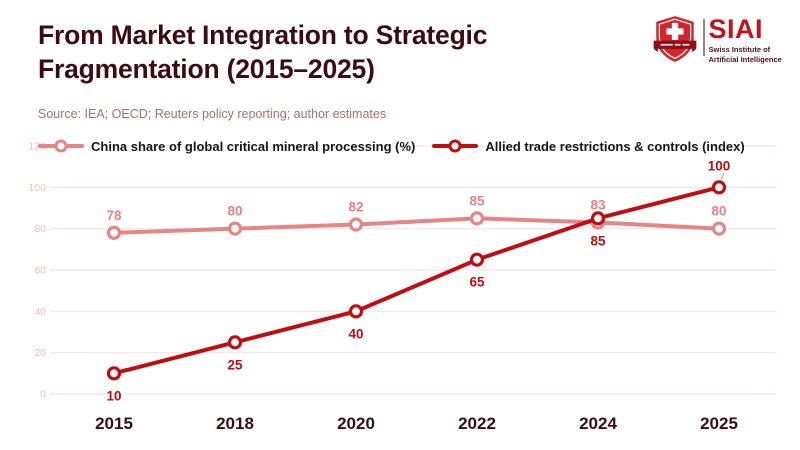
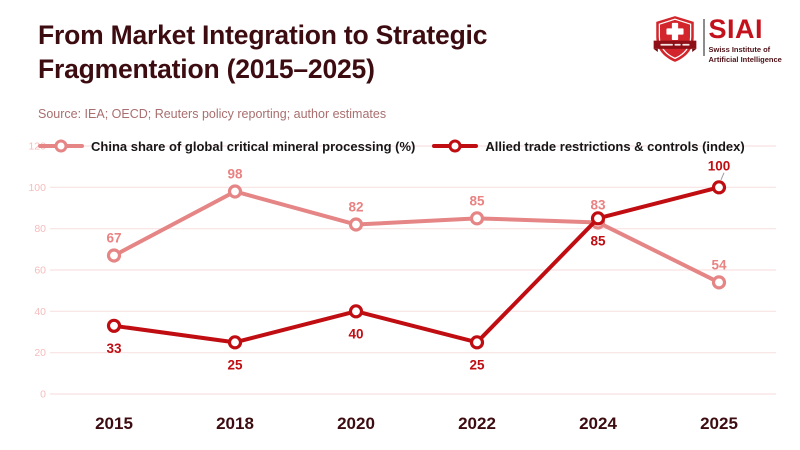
China share of global critical mineral processing (%)/2015: 78 -> 67
Allied trade restrictions & controls (index)/2015: 10 -> 33
China share of global critical mineral processing (%)/2018: 80 -> 98
Allied trade restrictions & controls (index)/2022: 65 -> 25
China share of global critical mineral processing (%)/2025: 80 -> 54
